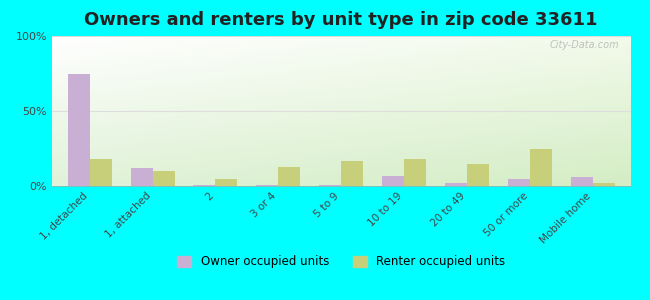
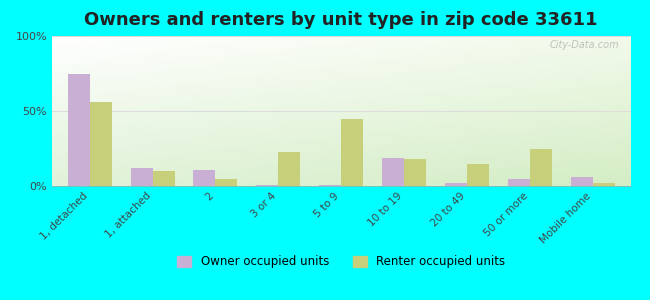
Renter occupied units/1, detached: 18% -> 56%
Owner occupied units/2: 1% -> 11%
Renter occupied units/3 or 4: 13% -> 23%
Renter occupied units/5 to 9: 17% -> 45%
Owner occupied units/10 to 19: 7% -> 19%
